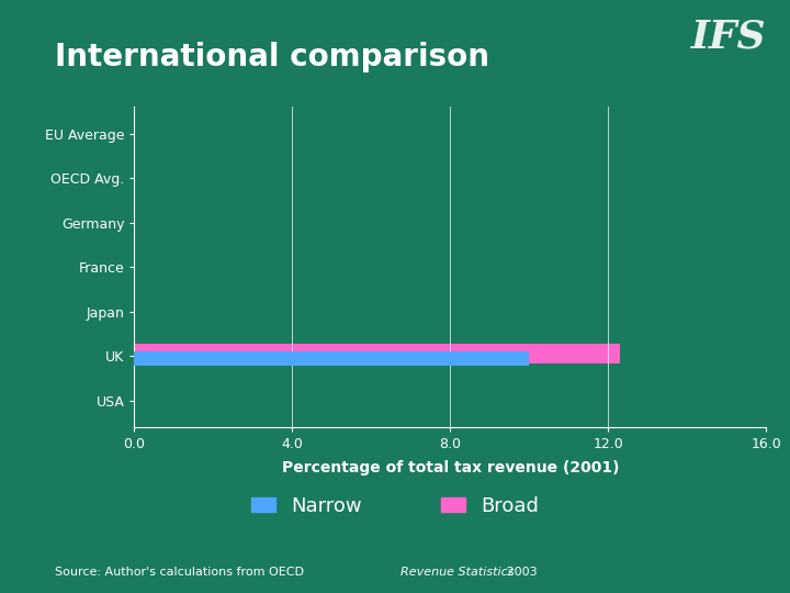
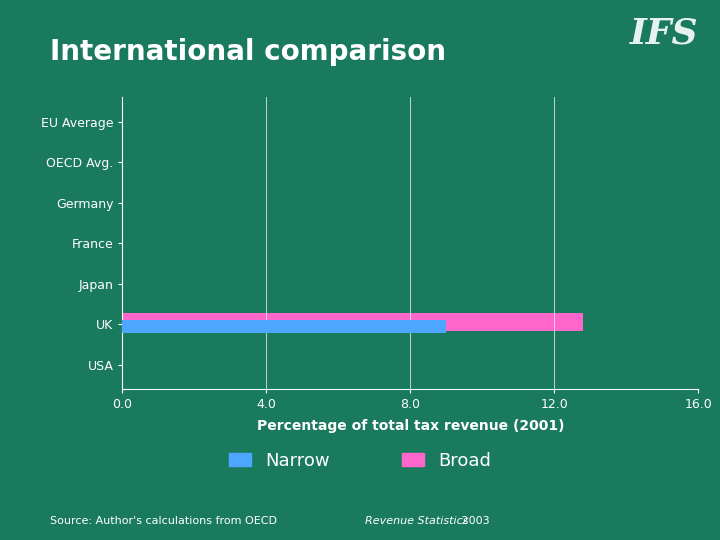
Broad/UK: 12.3 -> 12.8
Narrow/UK: 10 -> 9
